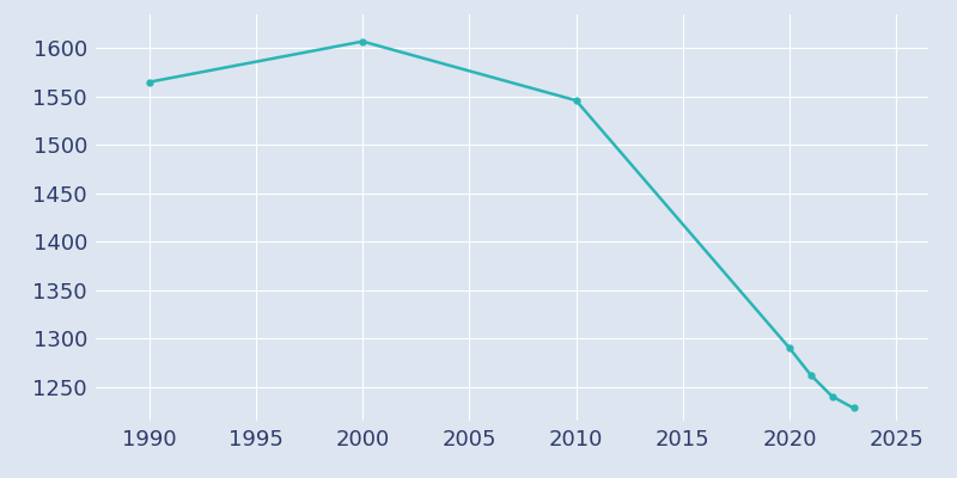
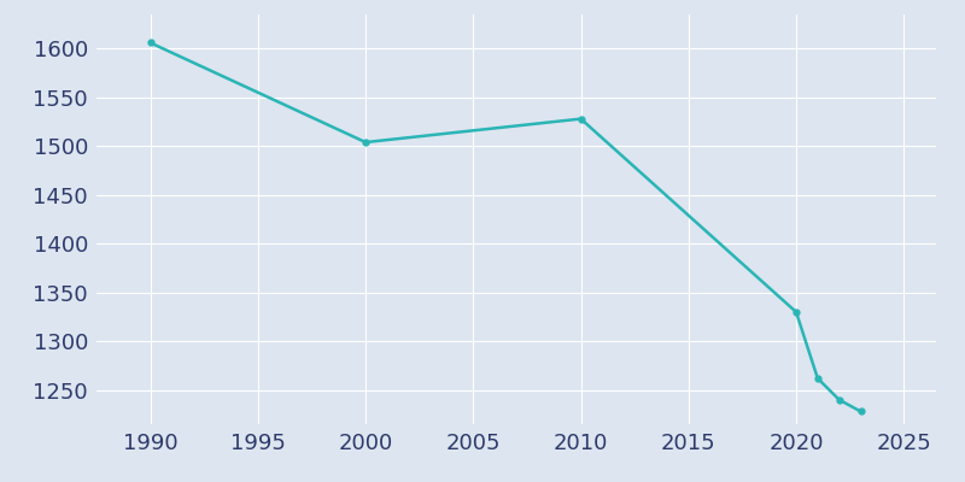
1990: 1565 -> 1606
2000: 1607 -> 1504
2010: 1546 -> 1528
2020: 1290 -> 1330
